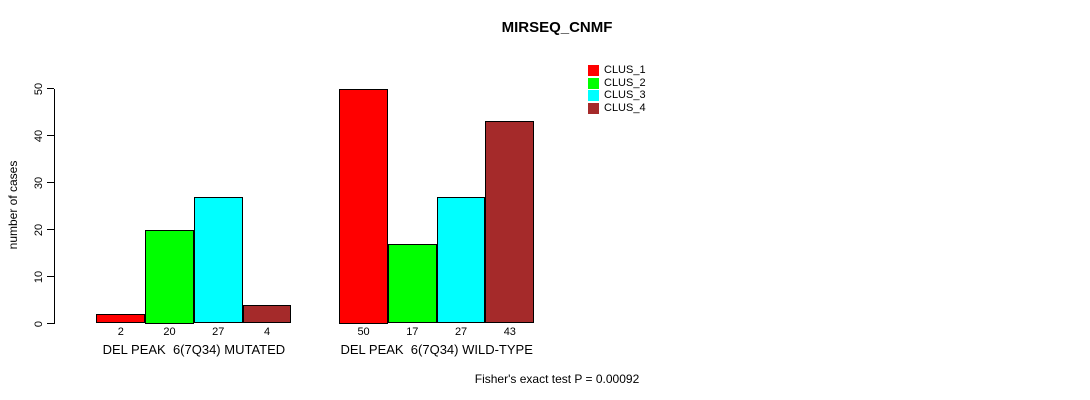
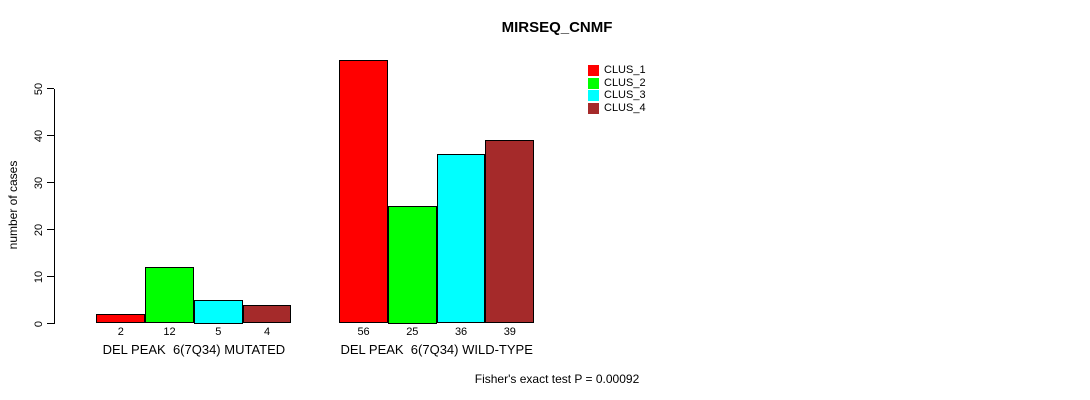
CLUS_2/DEL PEAK 6(7Q34) MUTATED: 20 -> 12
CLUS_3/DEL PEAK 6(7Q34) MUTATED: 27 -> 5
CLUS_1/DEL PEAK 6(7Q34) WILD-TYPE: 50 -> 56
CLUS_2/DEL PEAK 6(7Q34) WILD-TYPE: 17 -> 25
CLUS_3/DEL PEAK 6(7Q34) WILD-TYPE: 27 -> 36
CLUS_4/DEL PEAK 6(7Q34) WILD-TYPE: 43 -> 39
